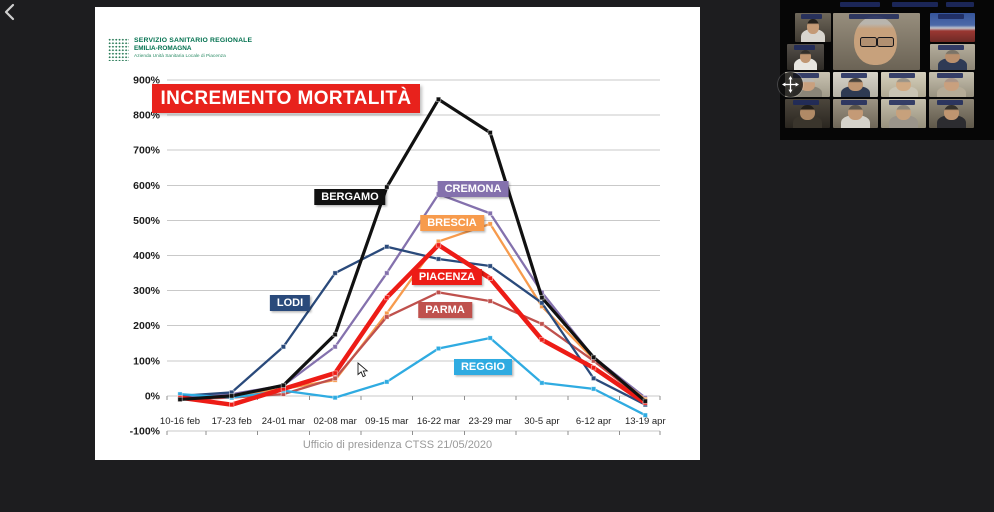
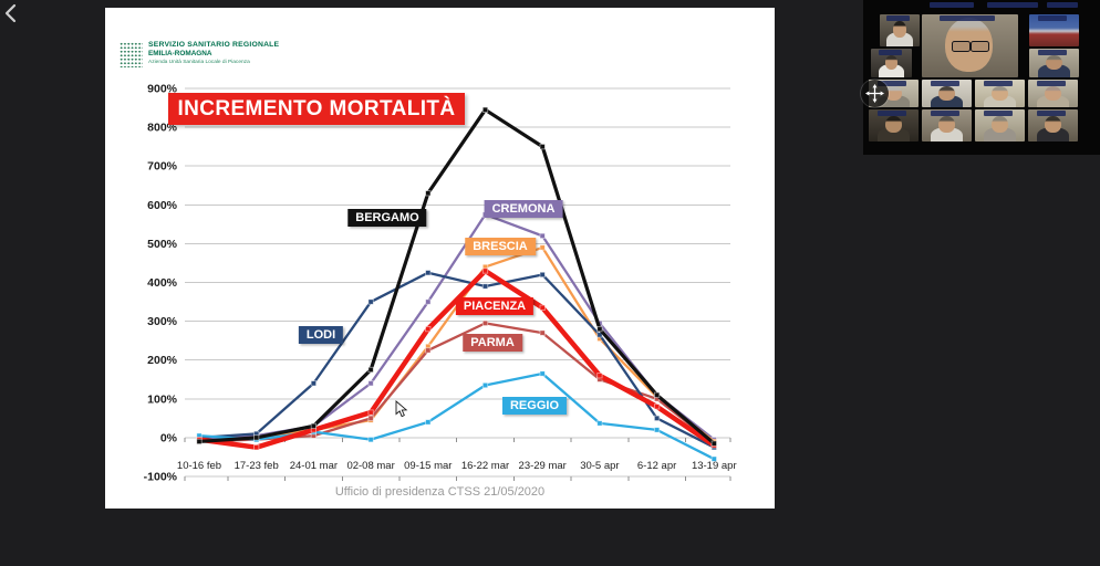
BERGAMO/09-15 mar: 600% -> 630%
LODI/23-29 mar: 370% -> 420%
PARMA/30-5 apr: 200% -> 150%
